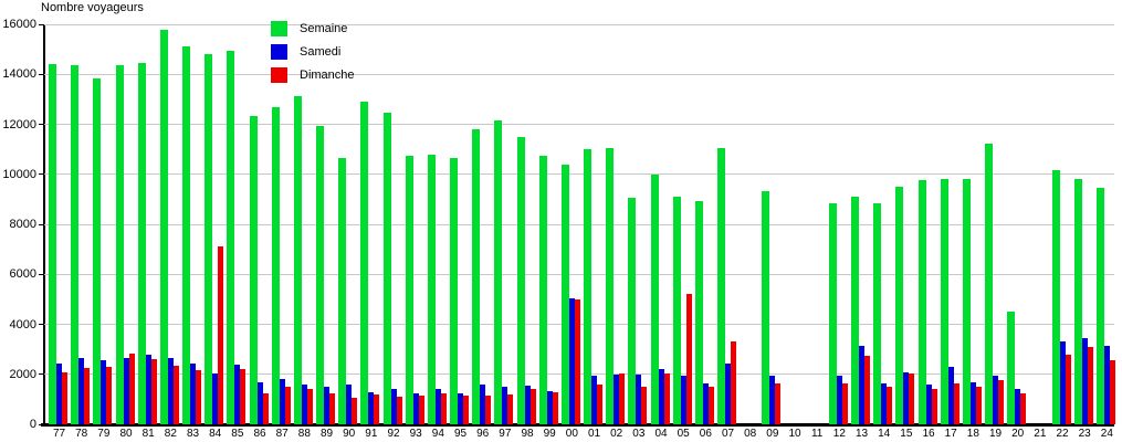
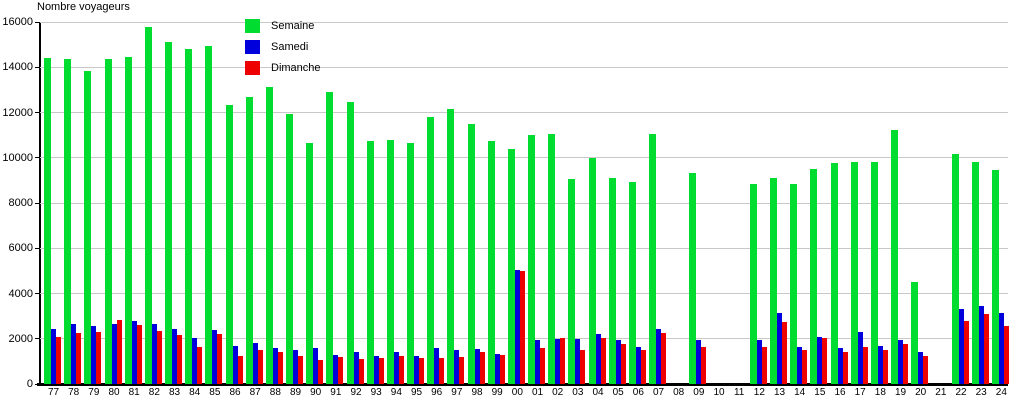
Dimanche/84: 7100 -> 1600
Dimanche/05: 5200 -> 1800
Dimanche/07: 3300 -> 2200
